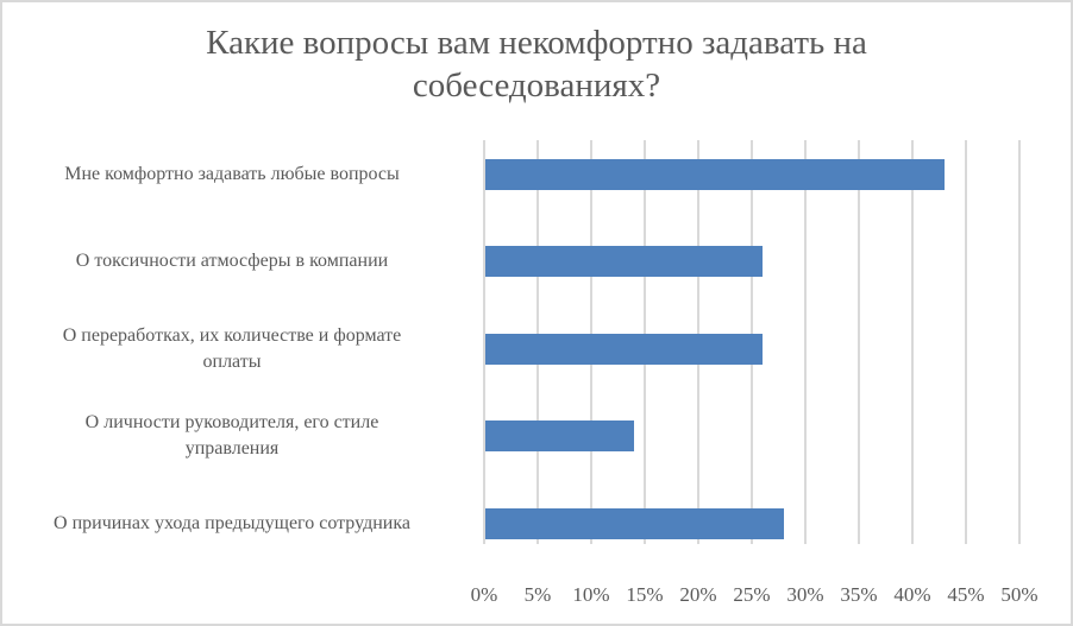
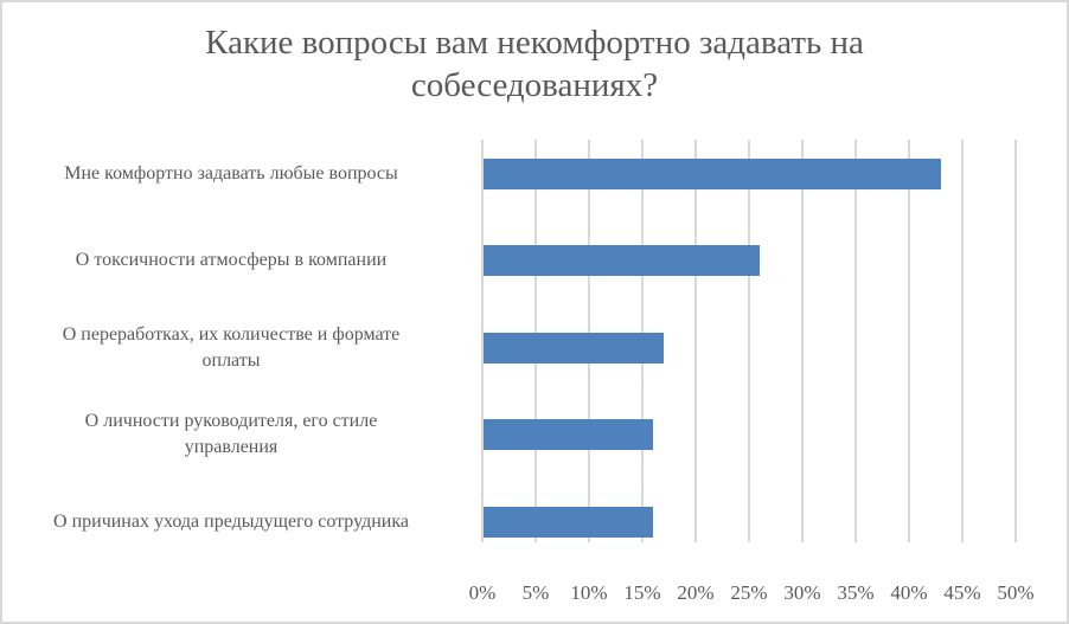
О переработках, их количестве и формате оплаты: 26% -> 17%
О личности руководителя, его стиле управления: 14% -> 16%
О причинах ухода предыдущего сотрудника: 28% -> 16%
